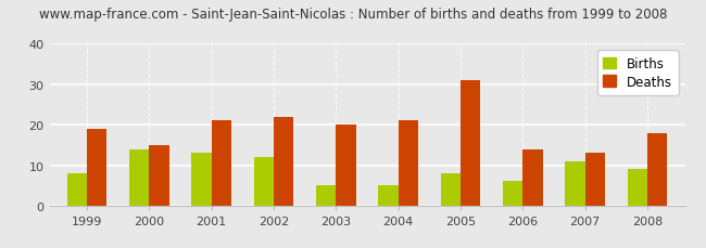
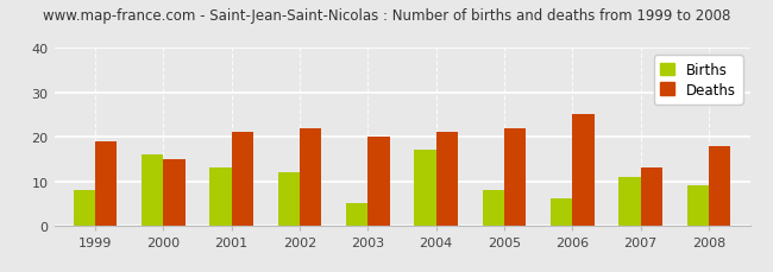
Births/2000: 14 -> 16
Births/2004: 5 -> 17
Deaths/2005: 31 -> 22
Deaths/2006: 14 -> 25
